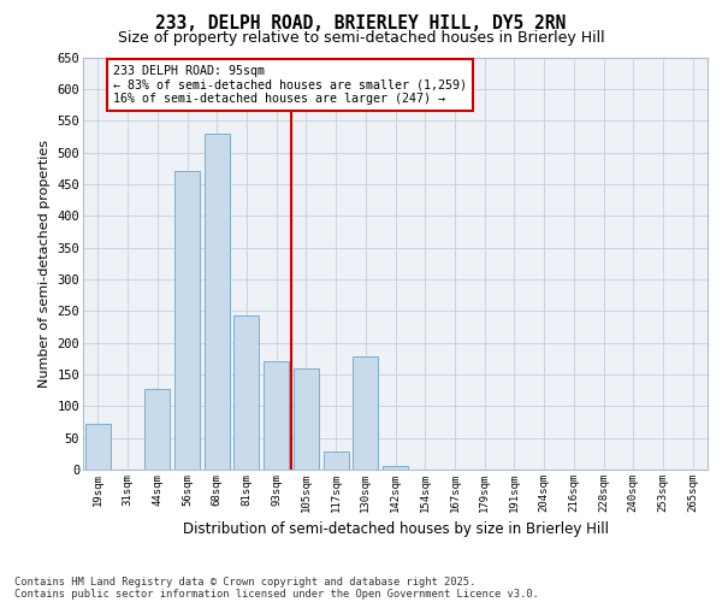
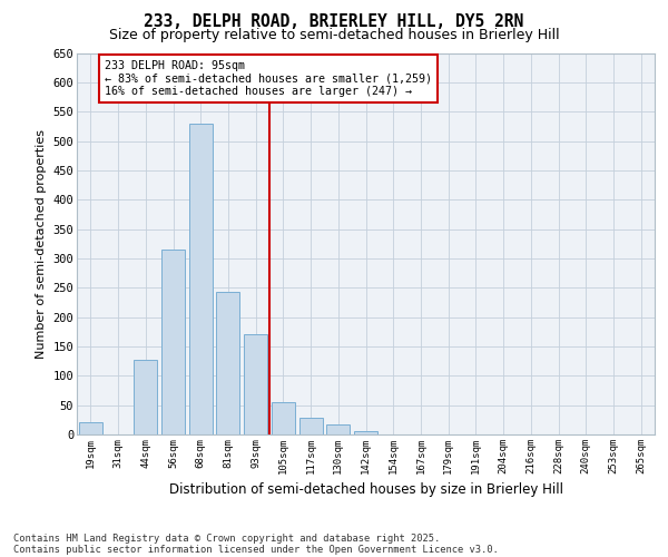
19sqm: 72 -> 20
56sqm: 470 -> 315
105sqm: 160 -> 55
130sqm: 178 -> 18
